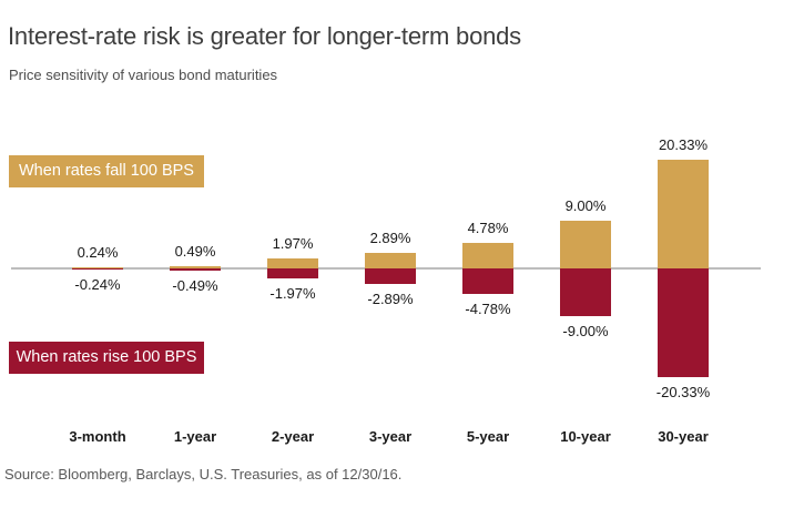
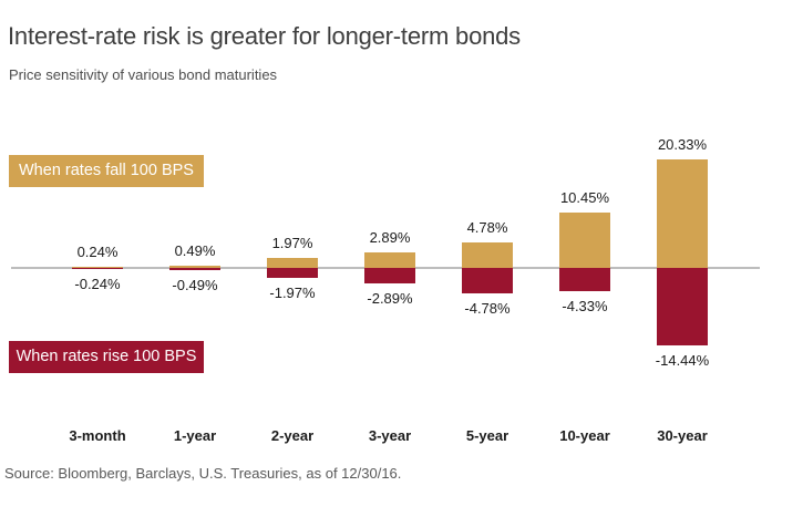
When rates fall 100 BPS/10-year: 9.00% -> 10.45%
When rates rise 100 BPS/10-year: -9.00% -> -4.33%
When rates rise 100 BPS/30-year: -20.33% -> -14.44%
